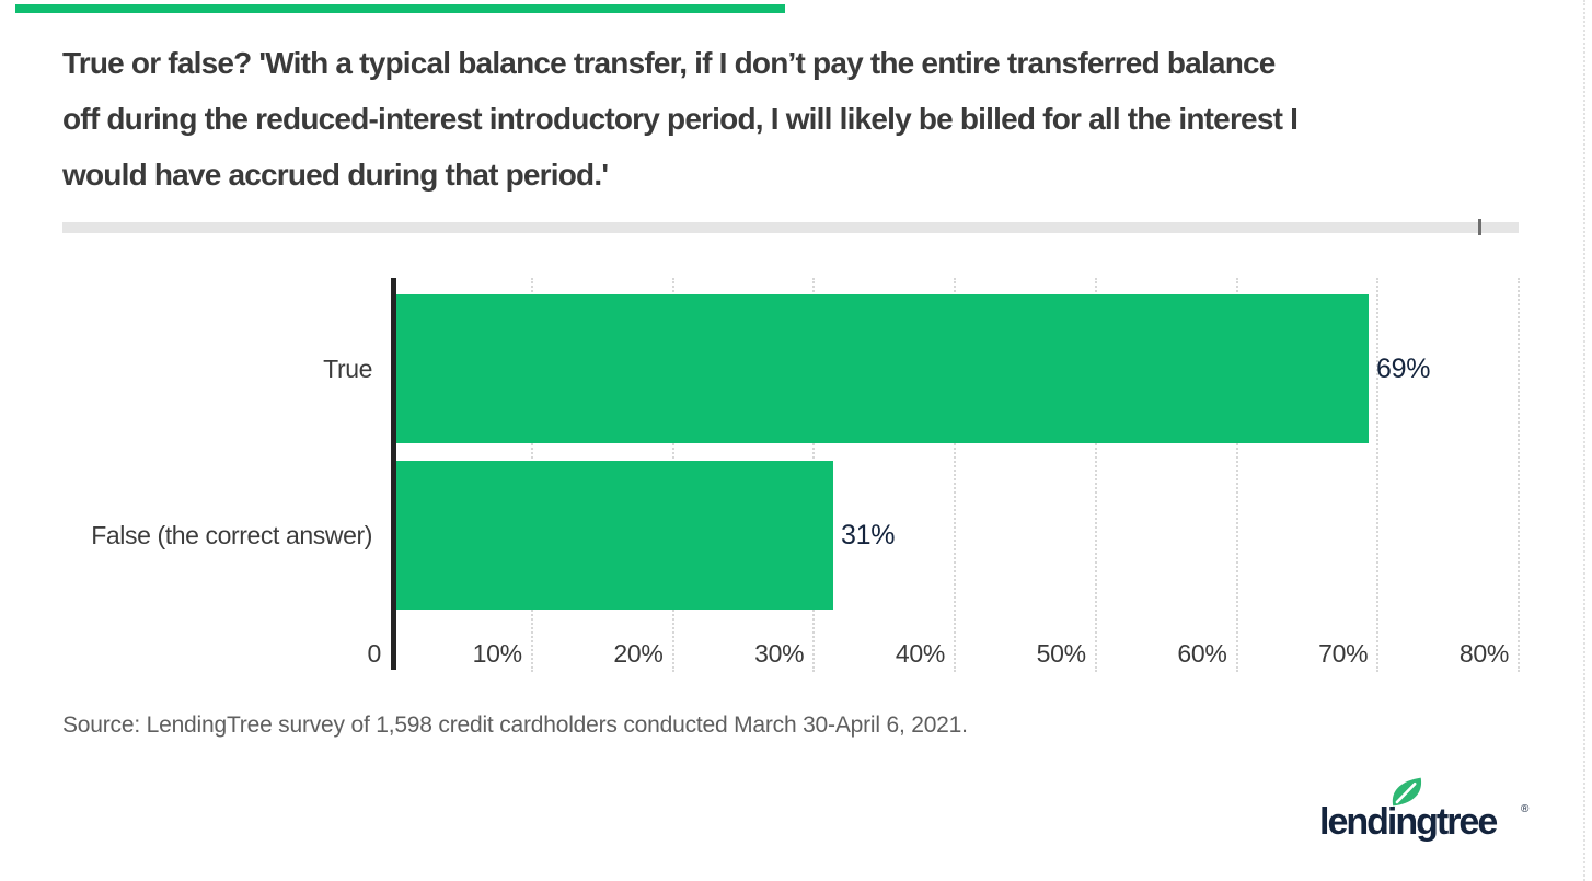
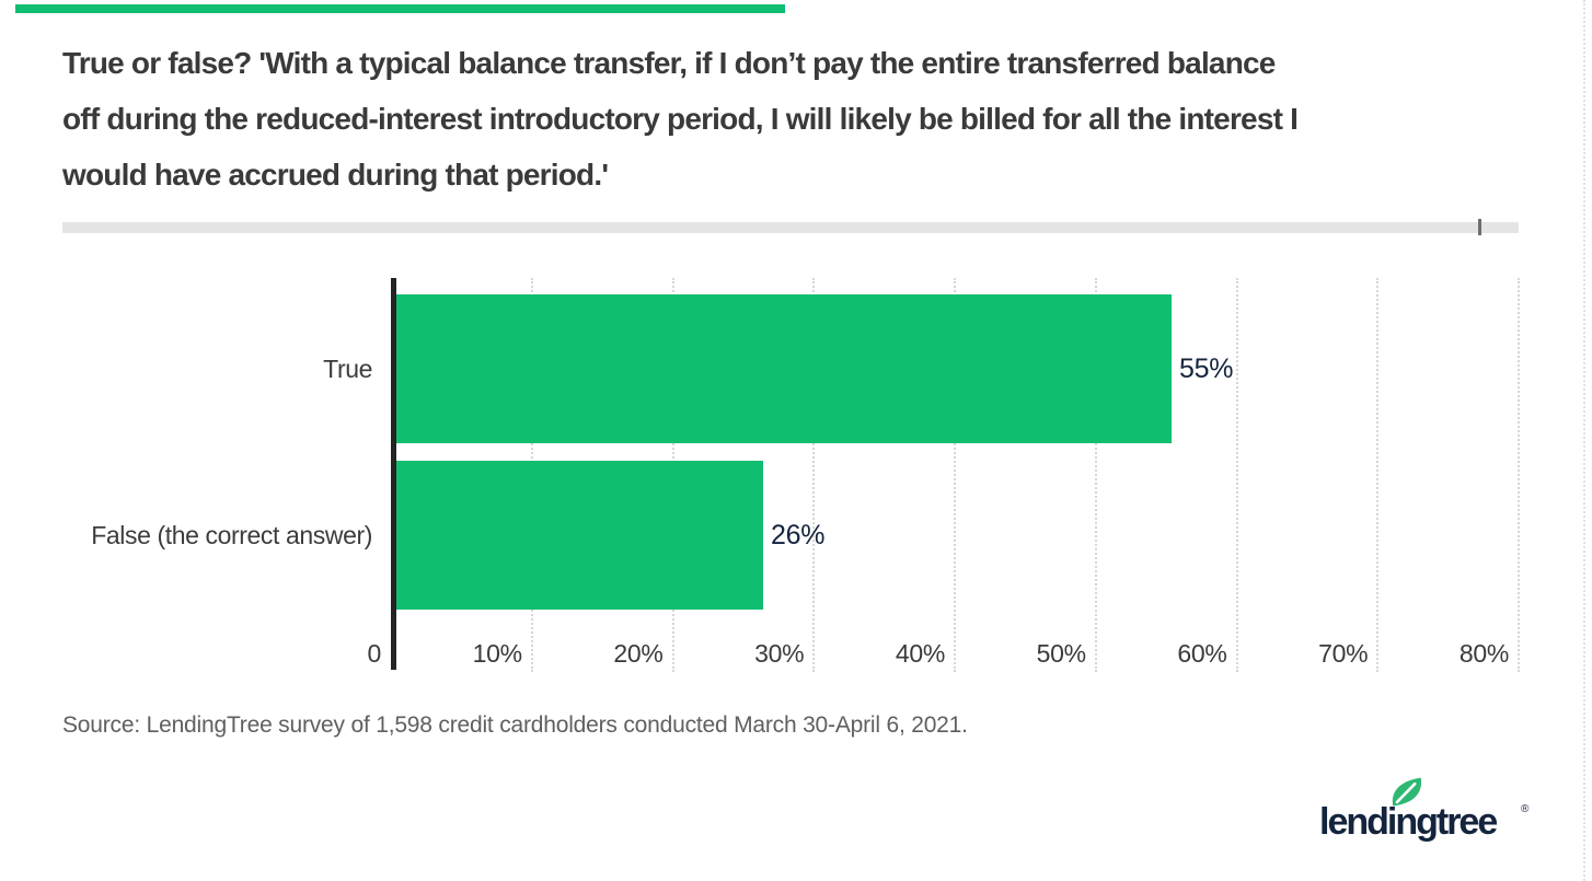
True: 69% -> 55%
False (the correct answer): 31% -> 26%
